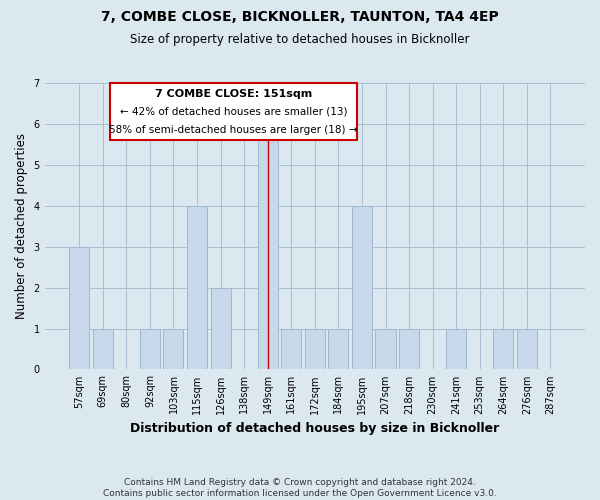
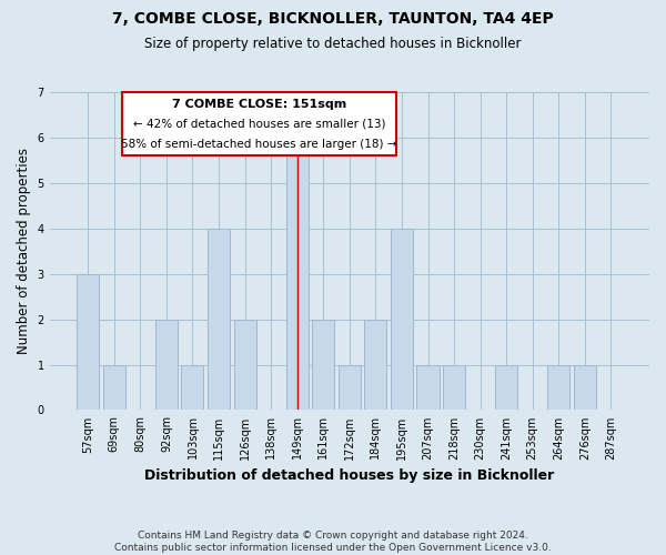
92sqm: 1 -> 2
161sqm: 1 -> 2
184sqm: 1 -> 2
